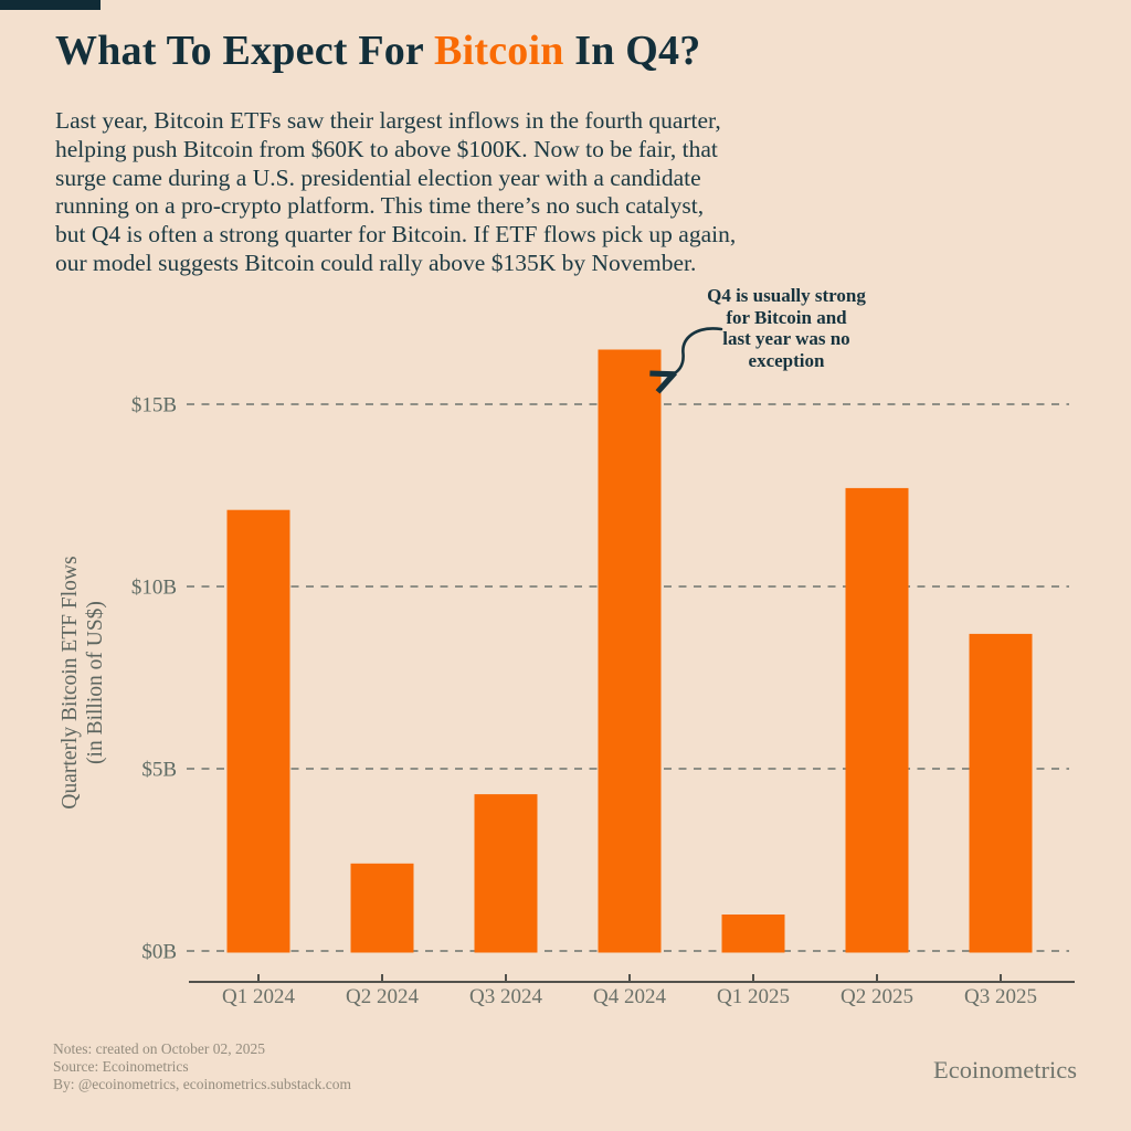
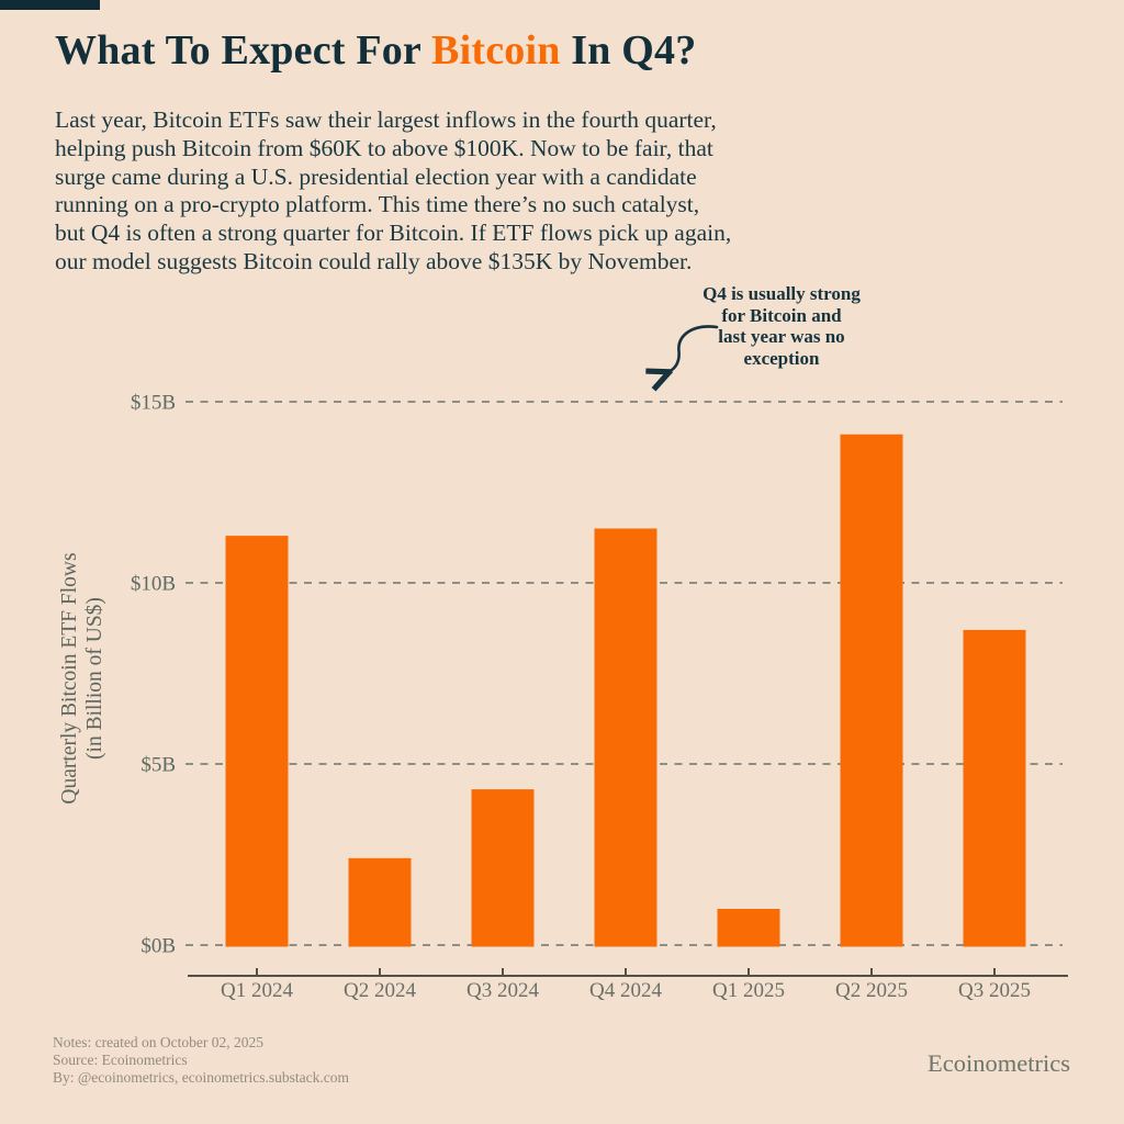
Q1 2024: $12.1B -> $11.3B
Q4 2024: $16.5B -> $11.5B
Q2 2025: $12.7B -> $14.1B
